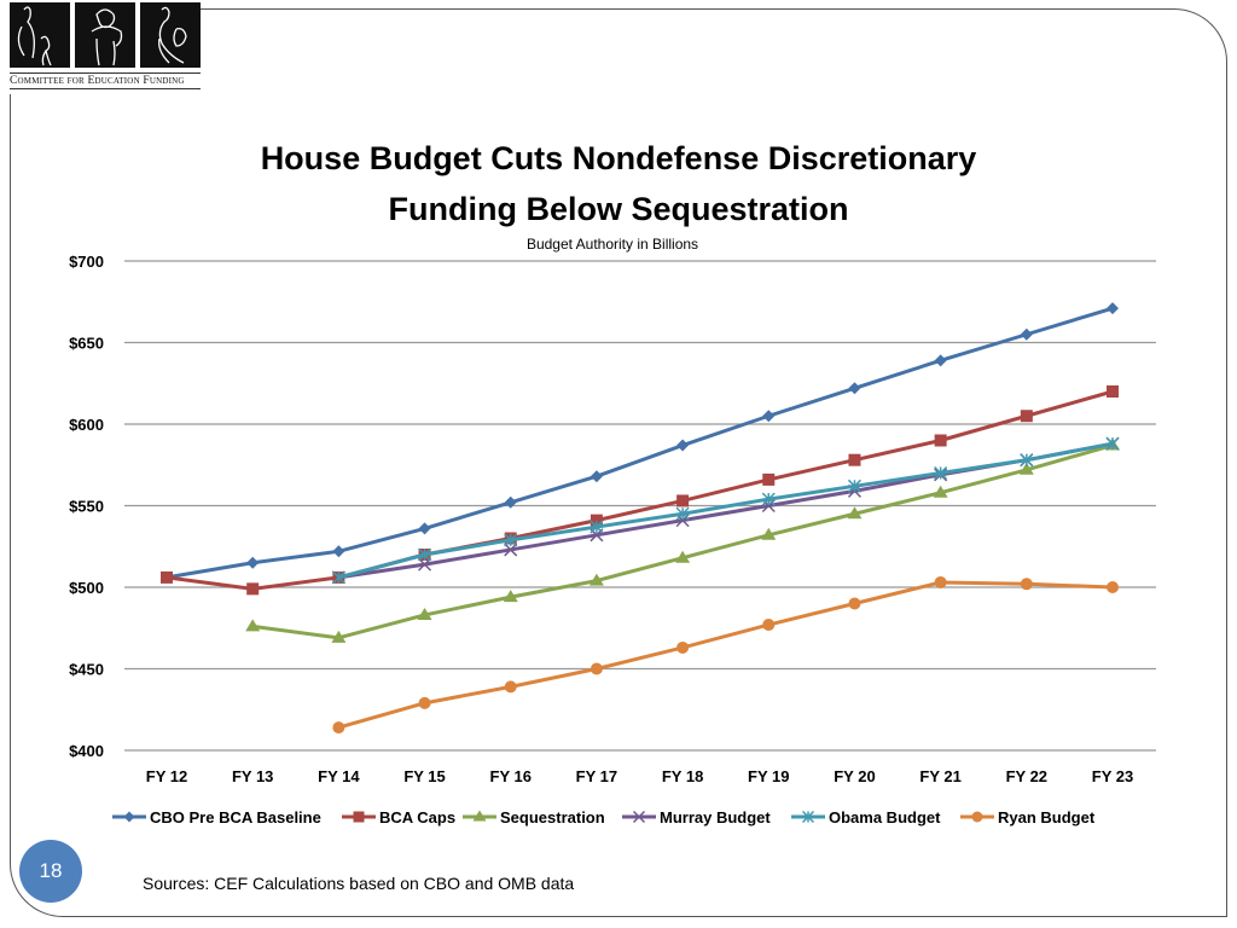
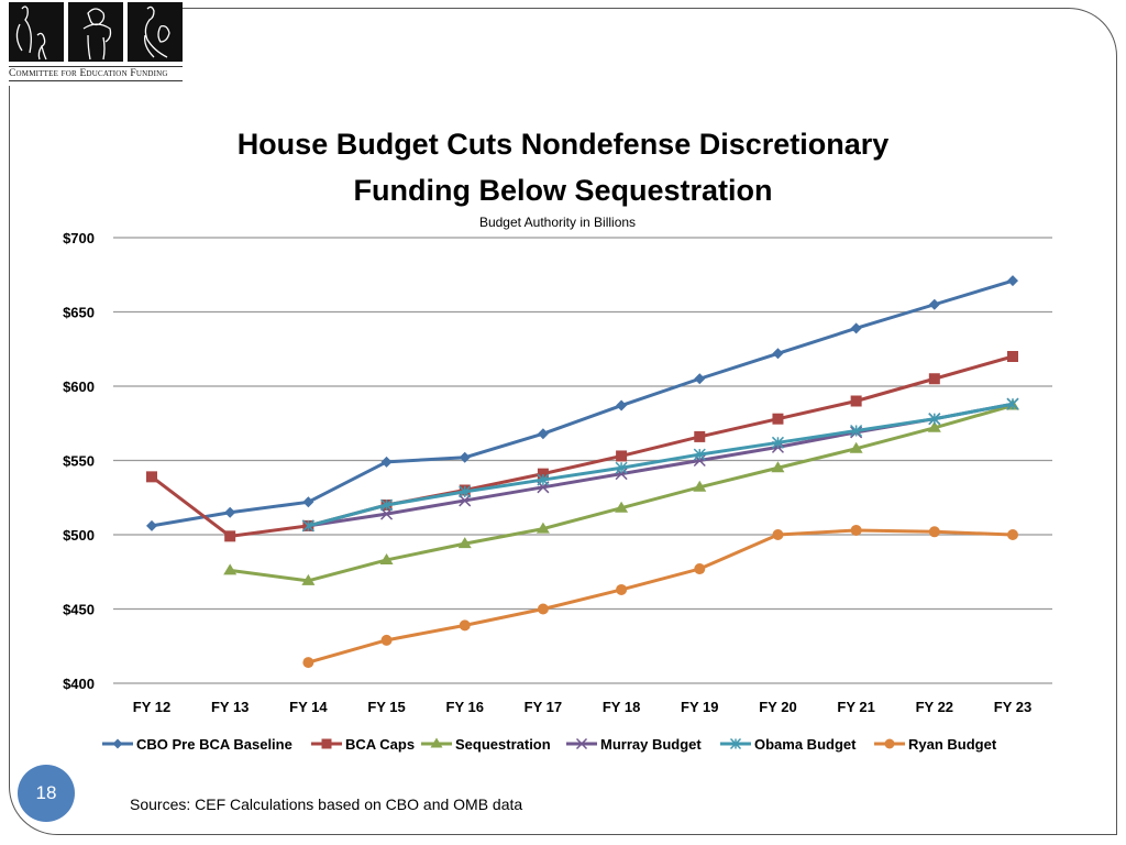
BCA Caps/FY 12: $506 -> $539
CBO Pre BCA Baseline/FY 15: $536 -> $549
Ryan Budget/FY 20: $490 -> $500
